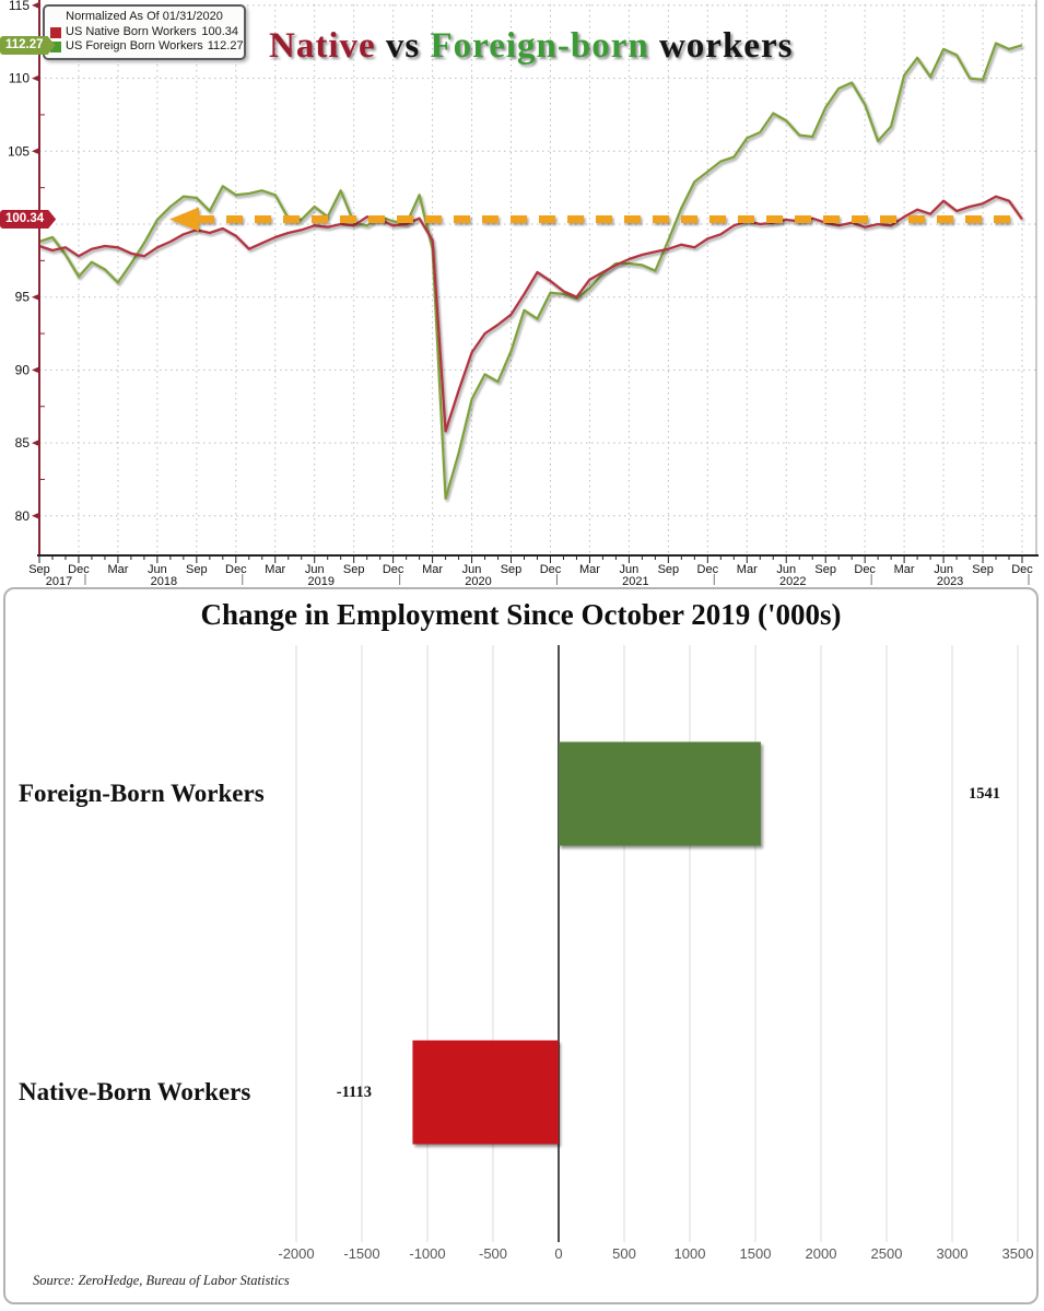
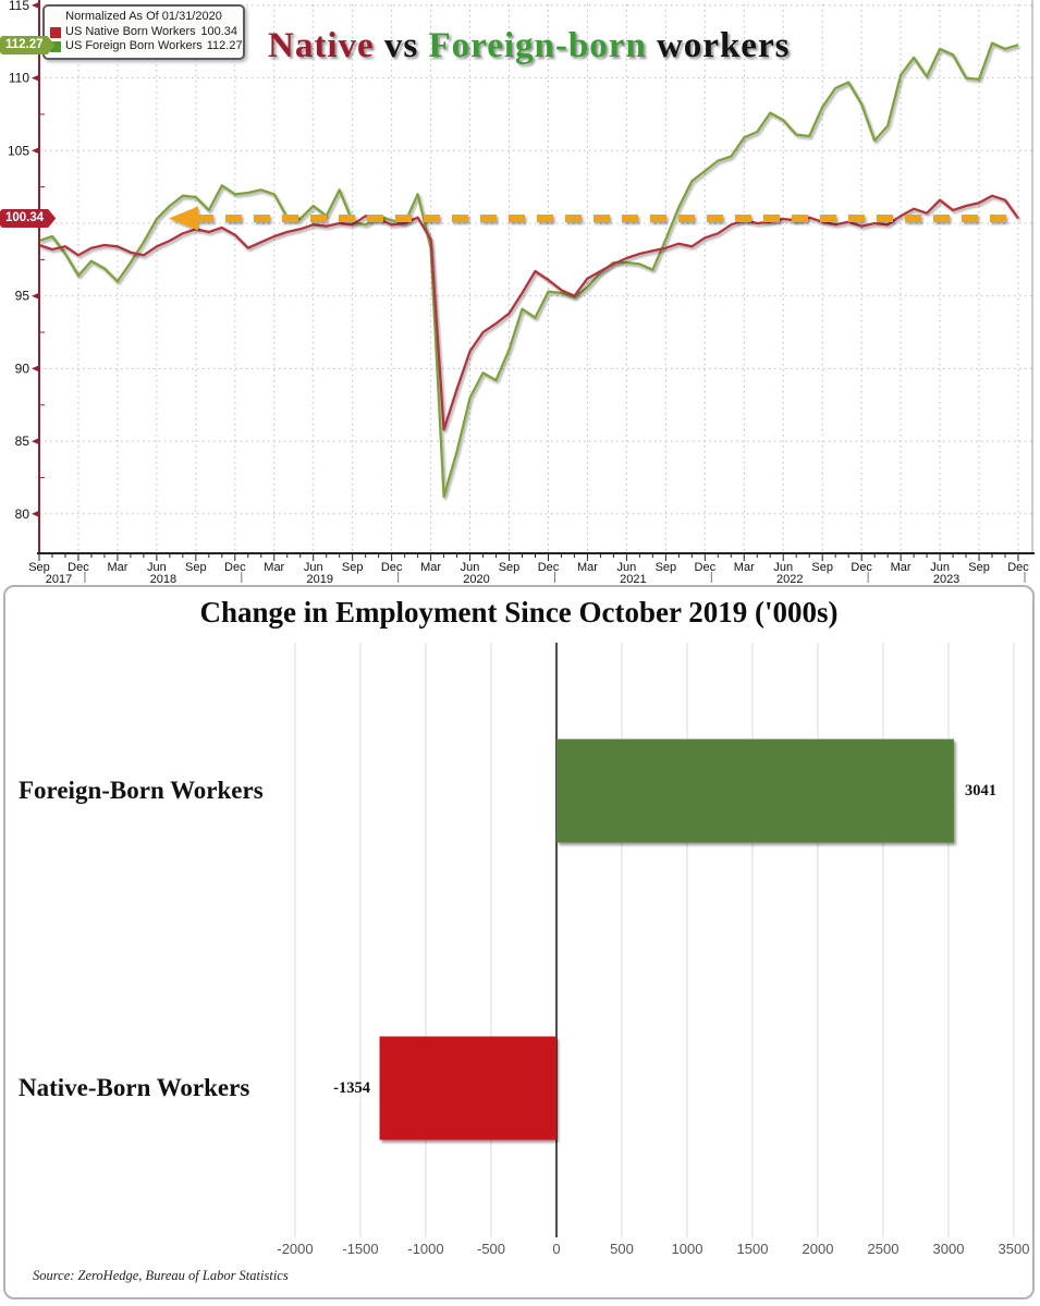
Change in Employment Since October 2019 ('000s)/Foreign-Born Workers: 1541 -> 3041
Change in Employment Since October 2019 ('000s)/Native-Born Workers: -1113 -> -1354
